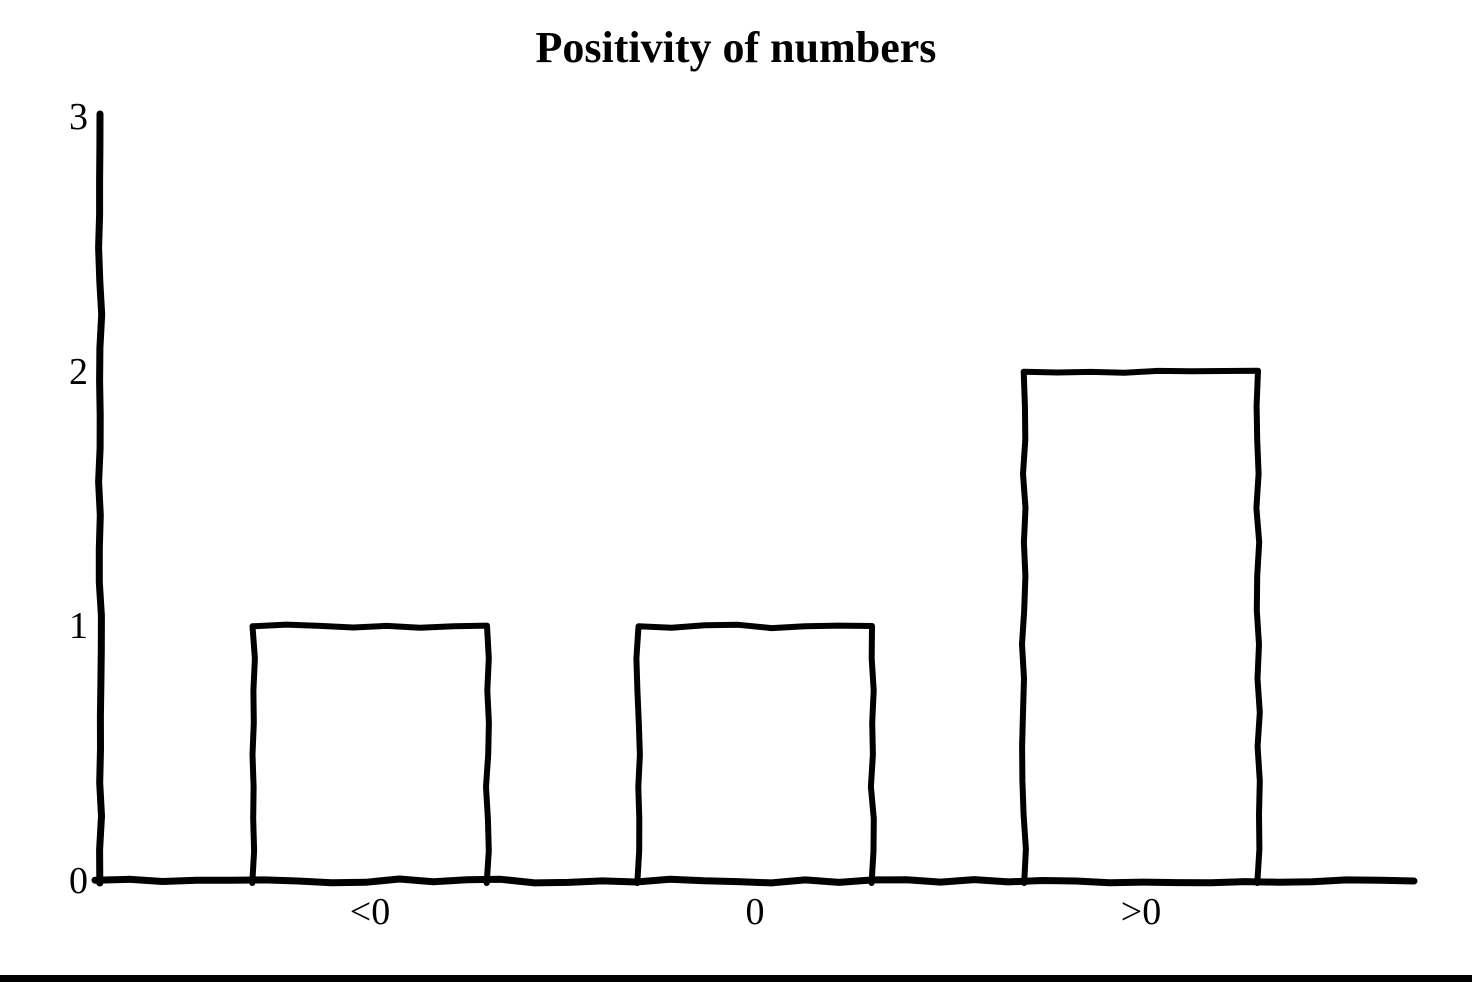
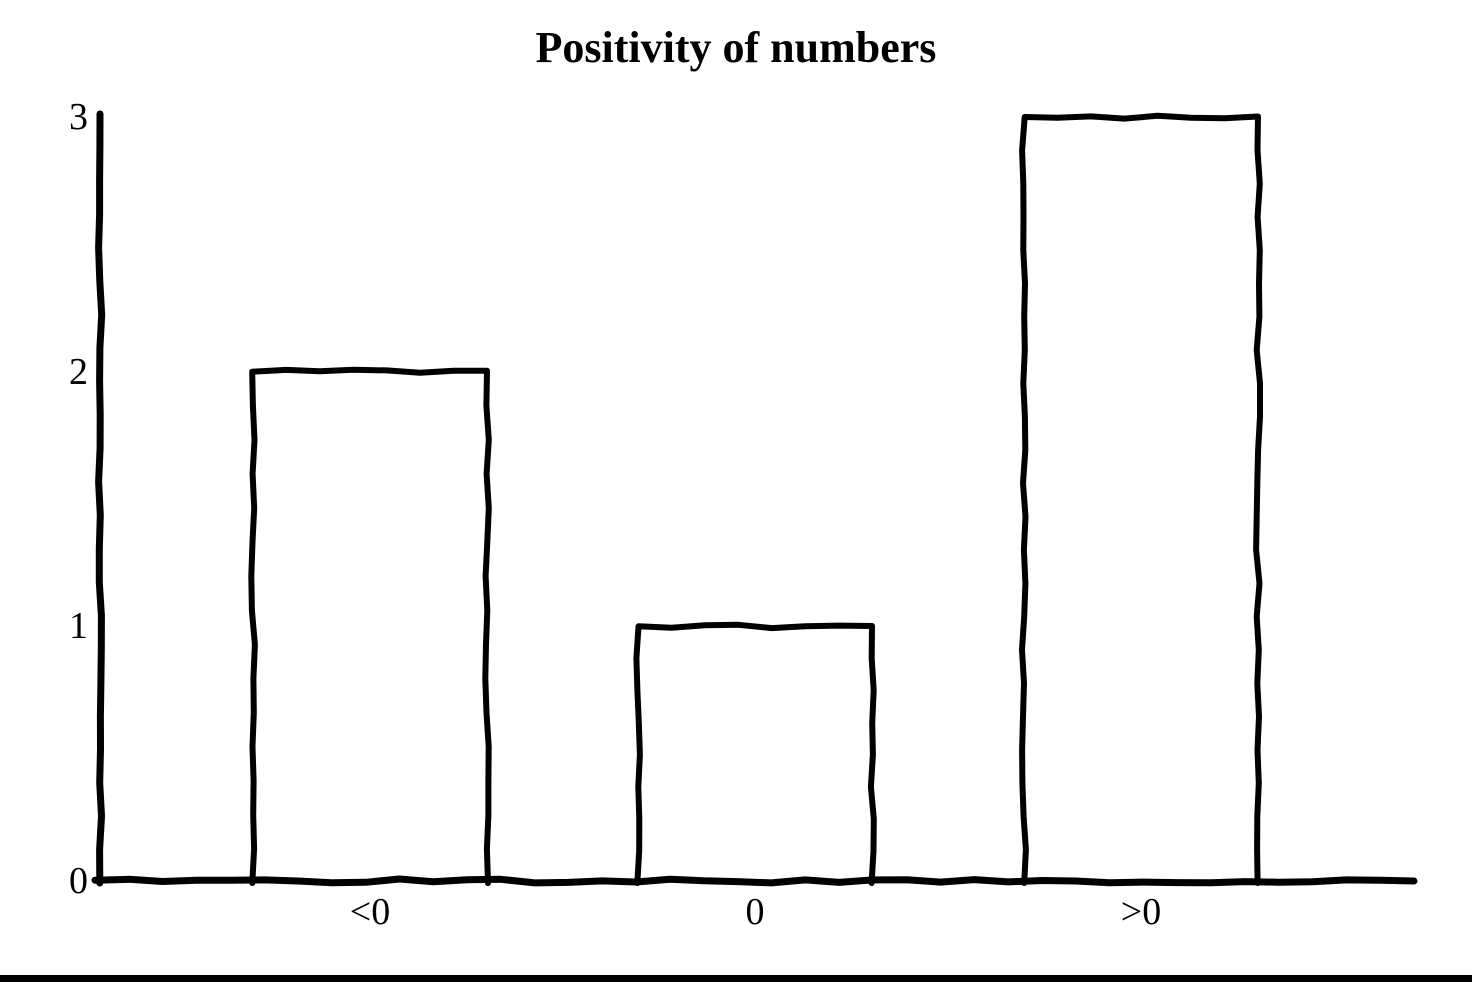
<0: 1 -> 2
>0: 2 -> 3
